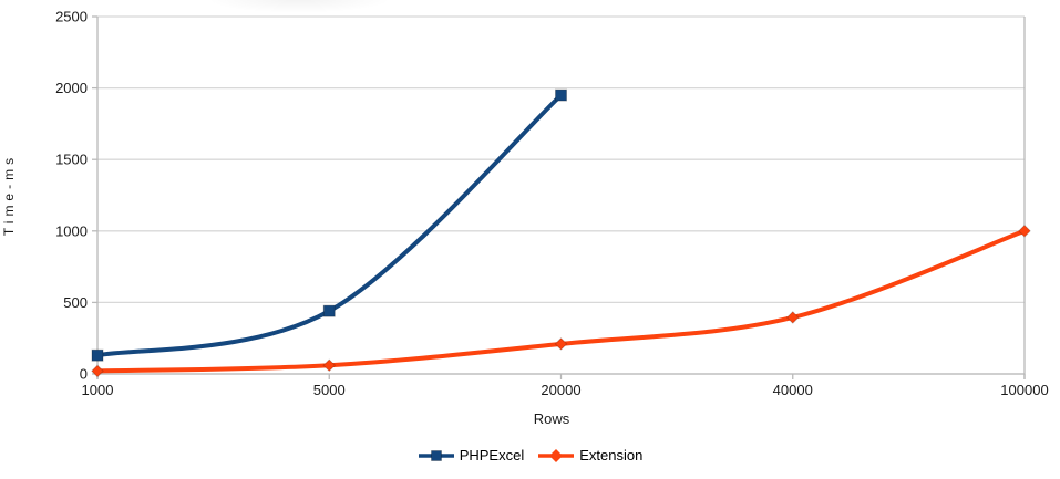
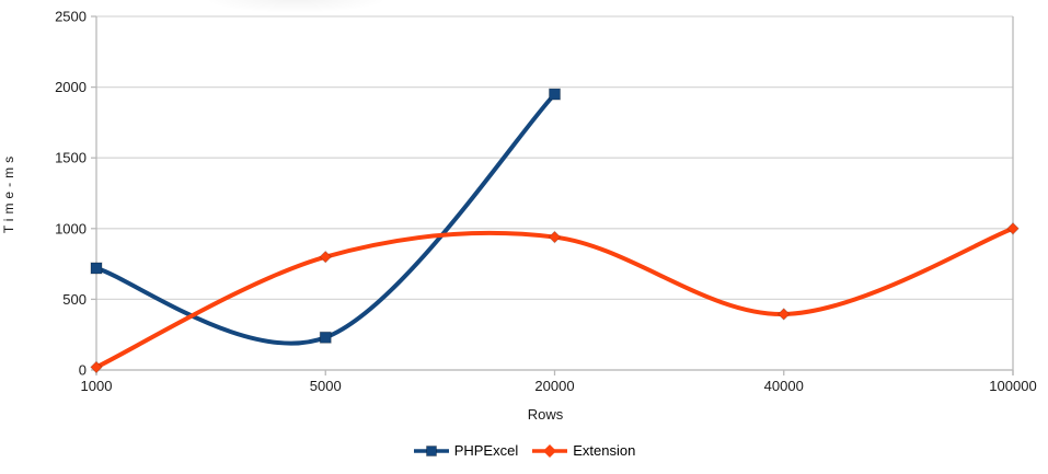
PHPExcel/1000: 130 -> 720
PHPExcel/5000: 440 -> 230
Extension/5000: 60 -> 800
Extension/20000: 210 -> 940
